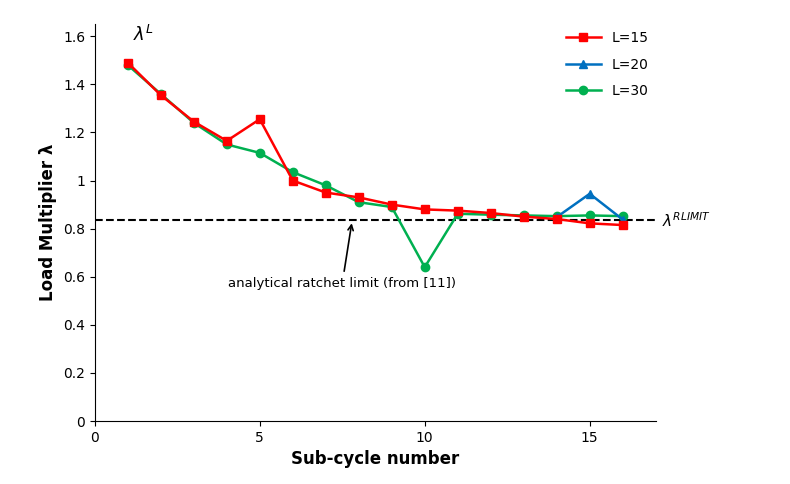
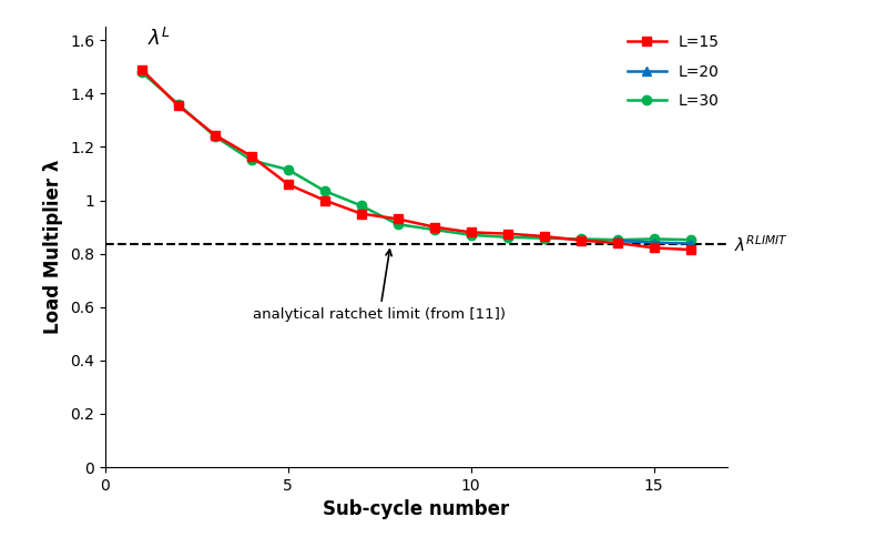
L=15/5: 1.255 -> 1.060
L=30/10: 0.640 -> 0.870
L=20/15: 0.945 -> 0.842
